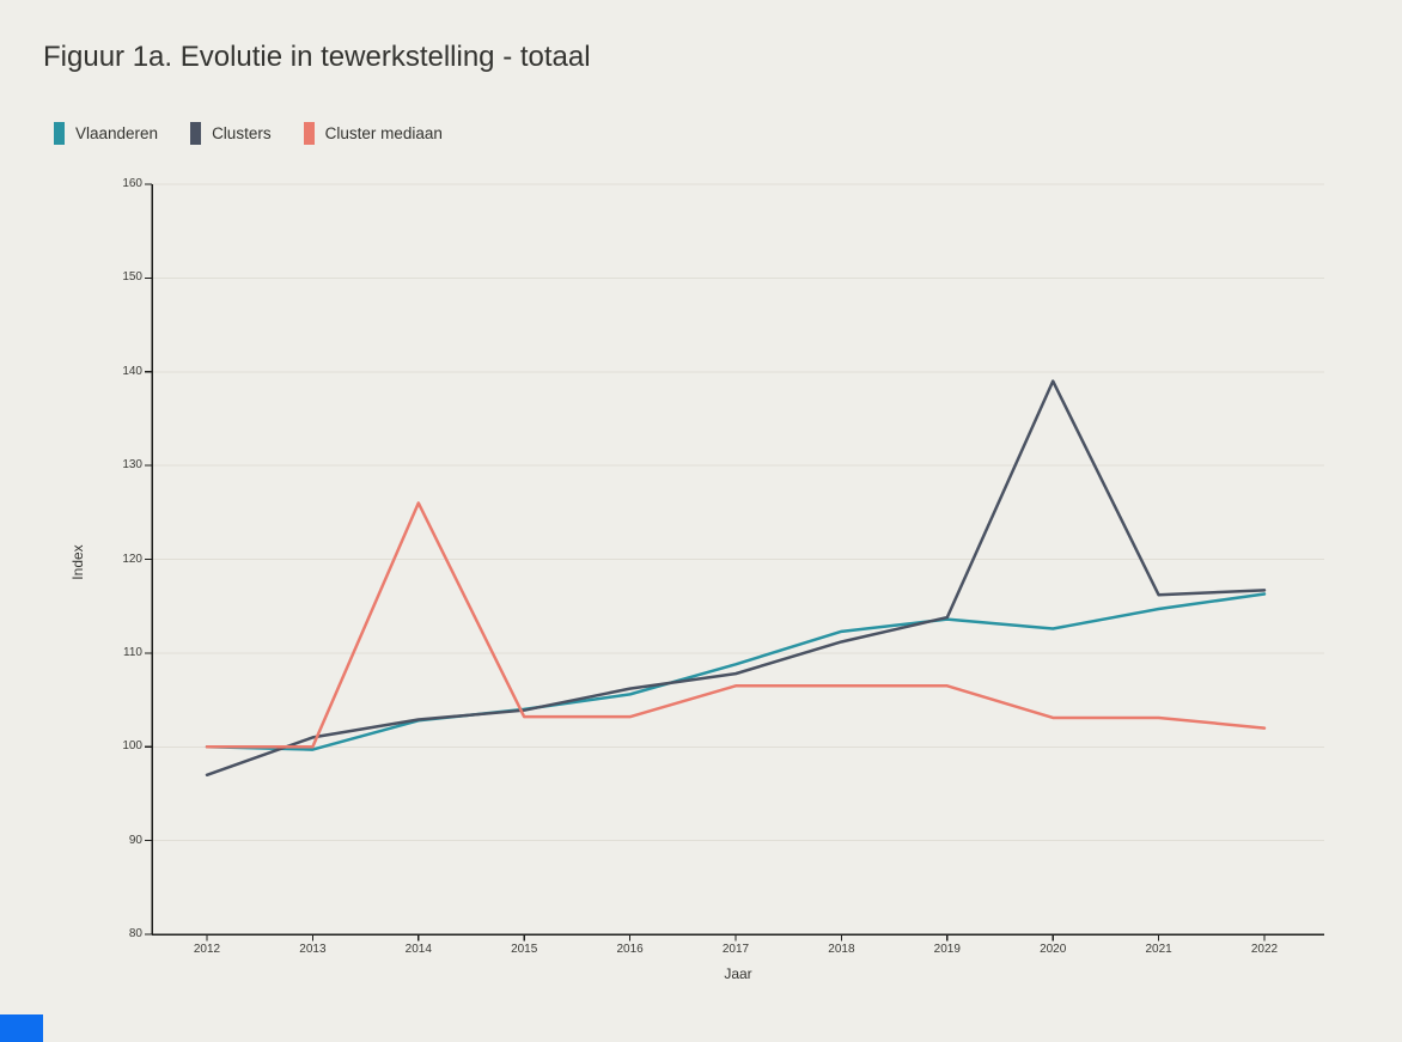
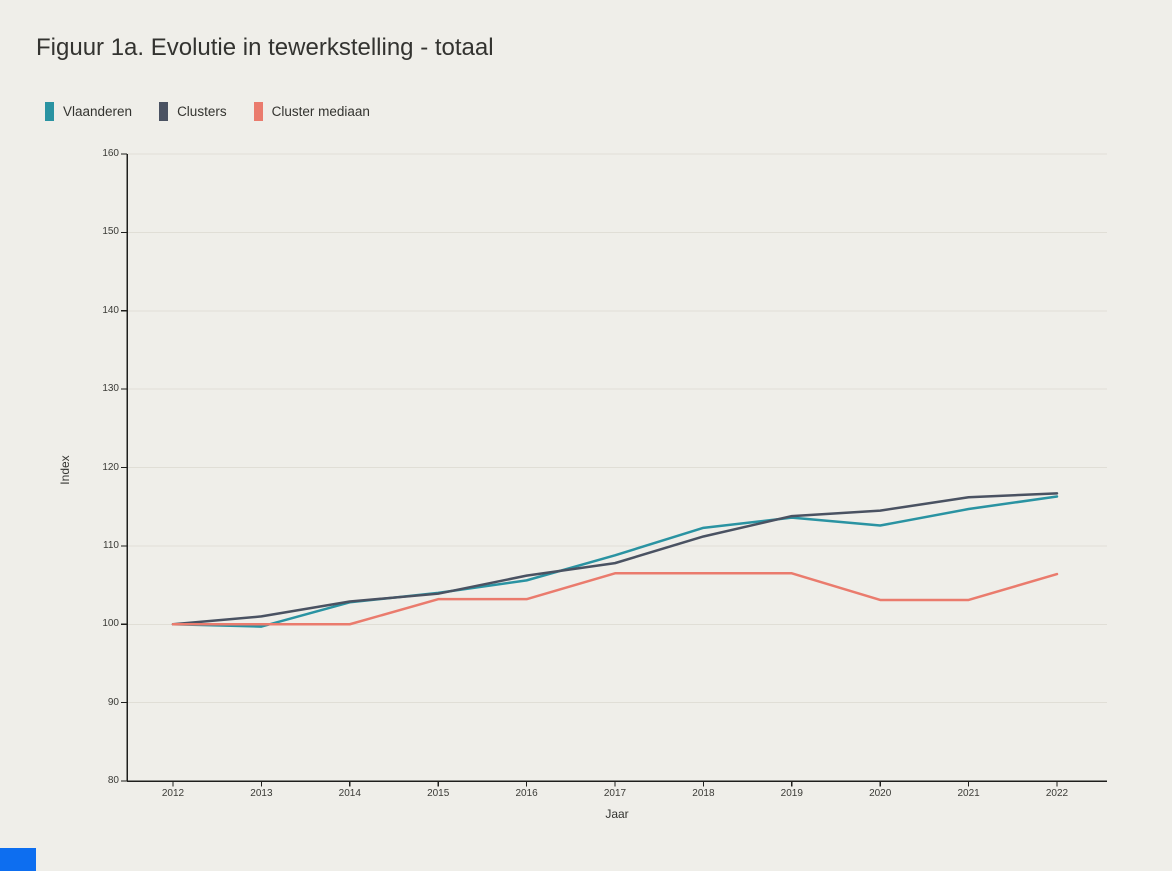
Clusters/2012: 97 -> 100
Cluster mediaan/2014: 126 -> 100
Clusters/2020: 139 -> 114
Cluster mediaan/2022: 102 -> 106
